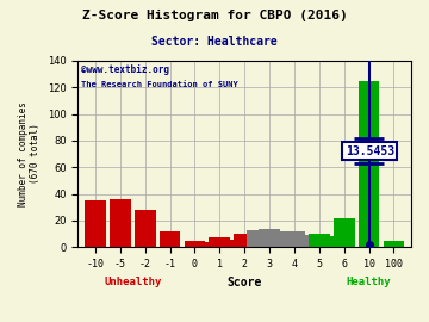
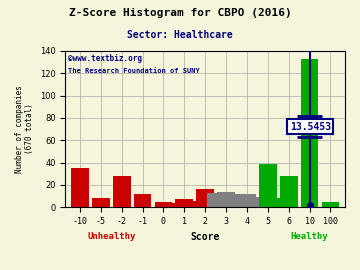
-5: 36 -> 8
2: 10 -> 16
5: 10 -> 39
6: 22 -> 28
10: 125 -> 133
